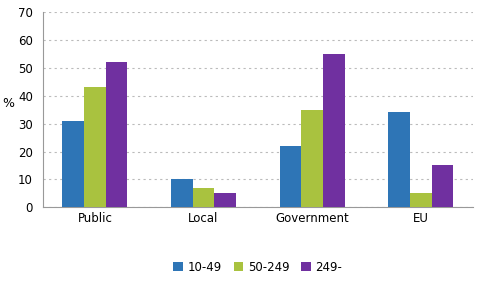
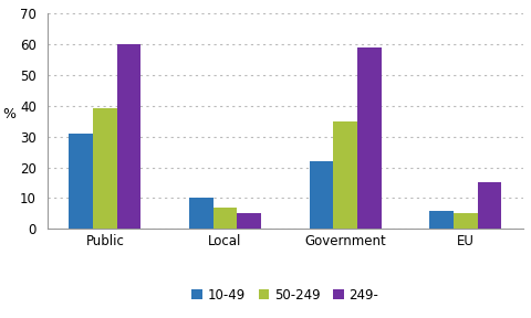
50-249/Public: 43 -> 39
249-/Public: 52 -> 60
249-/Government: 55 -> 59
10-49/EU: 34 -> 6
